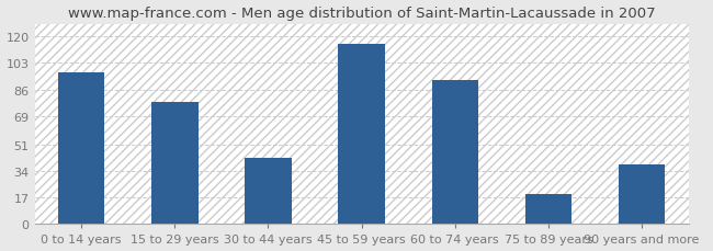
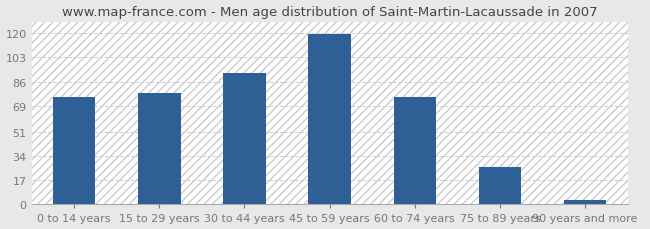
0 to 14 years: 97 -> 75
30 to 44 years: 42 -> 92
45 to 59 years: 115 -> 119
60 to 74 years: 92 -> 75
75 to 89 years: 19 -> 26
90 years and more: 38 -> 3
